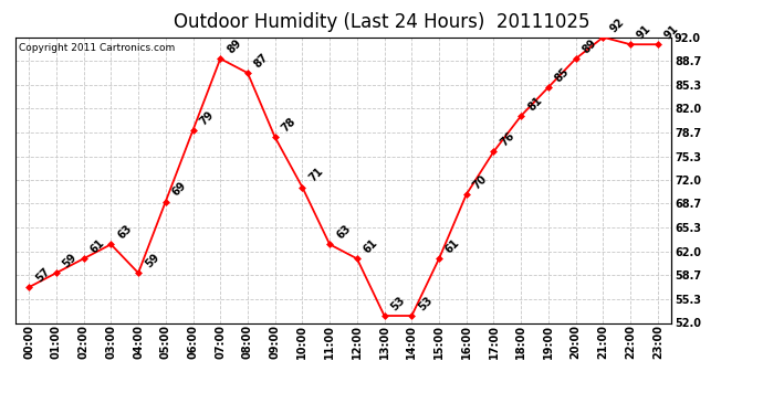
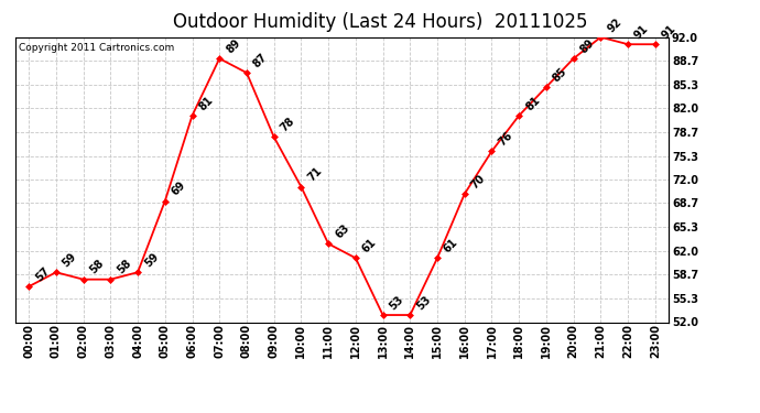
02:00: 61 -> 58
03:00: 63 -> 58
06:00: 79 -> 81
